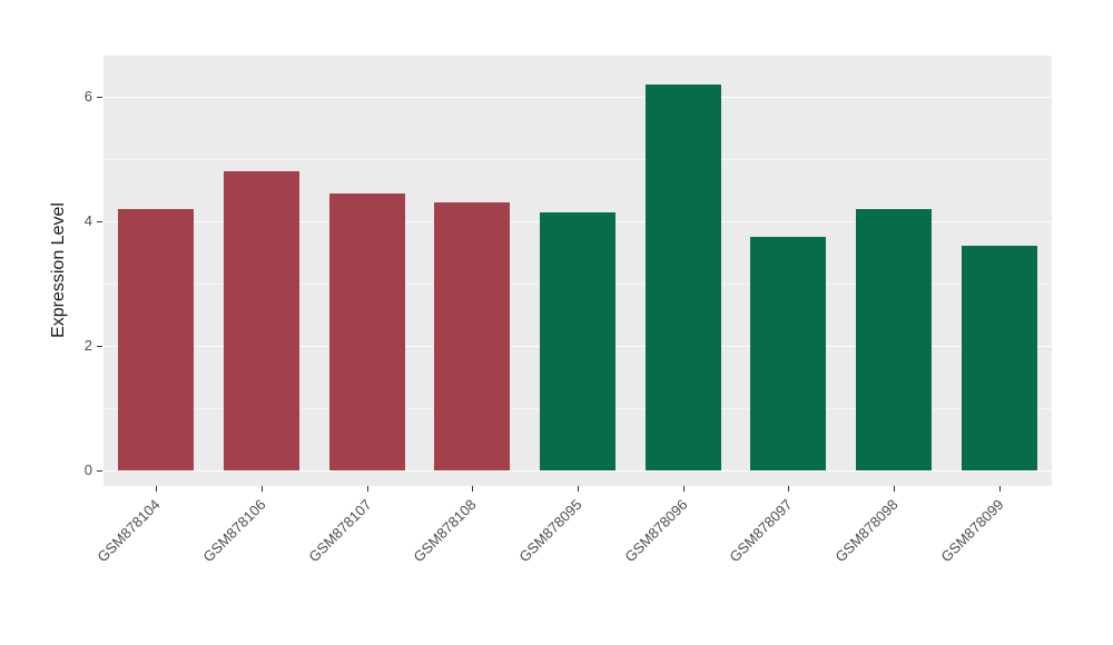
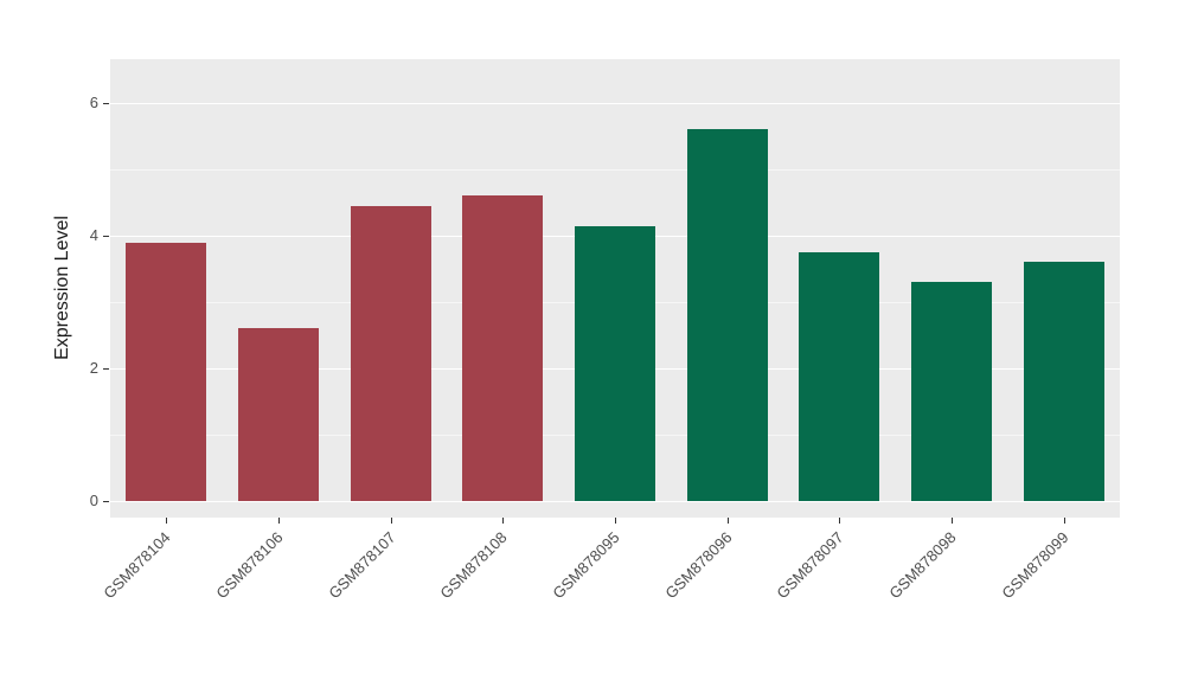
GSM878104: 4.2 -> 3.9
GSM878106: 4.8 -> 2.6
GSM878108: 4.3 -> 4.6
GSM878096: 6.2 -> 5.6
GSM878098: 4.2 -> 3.3
